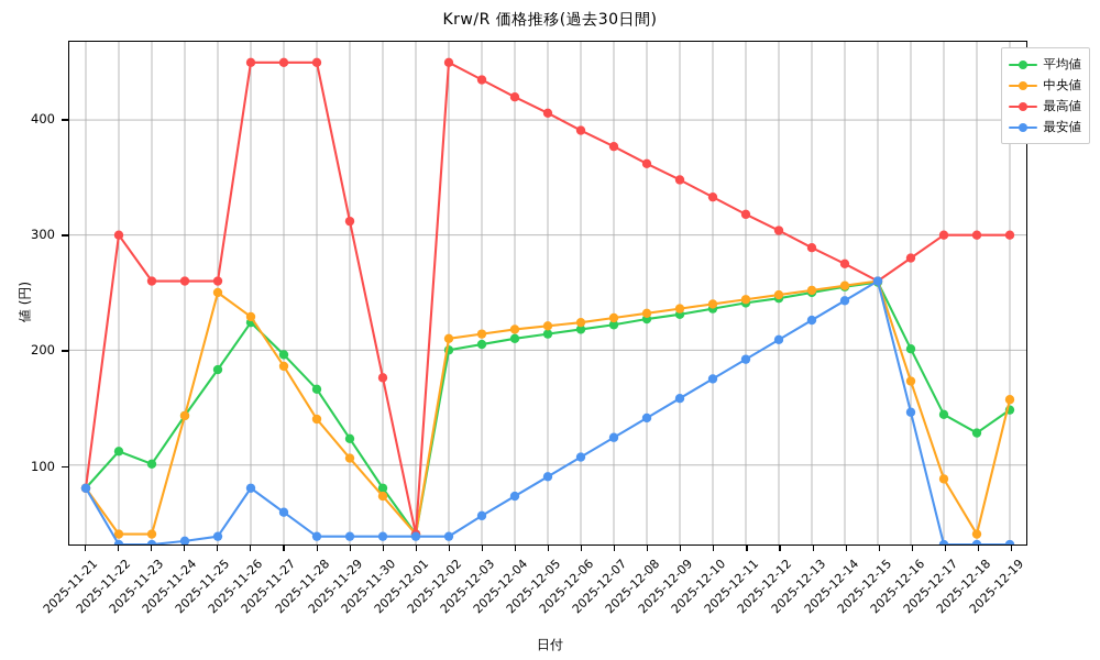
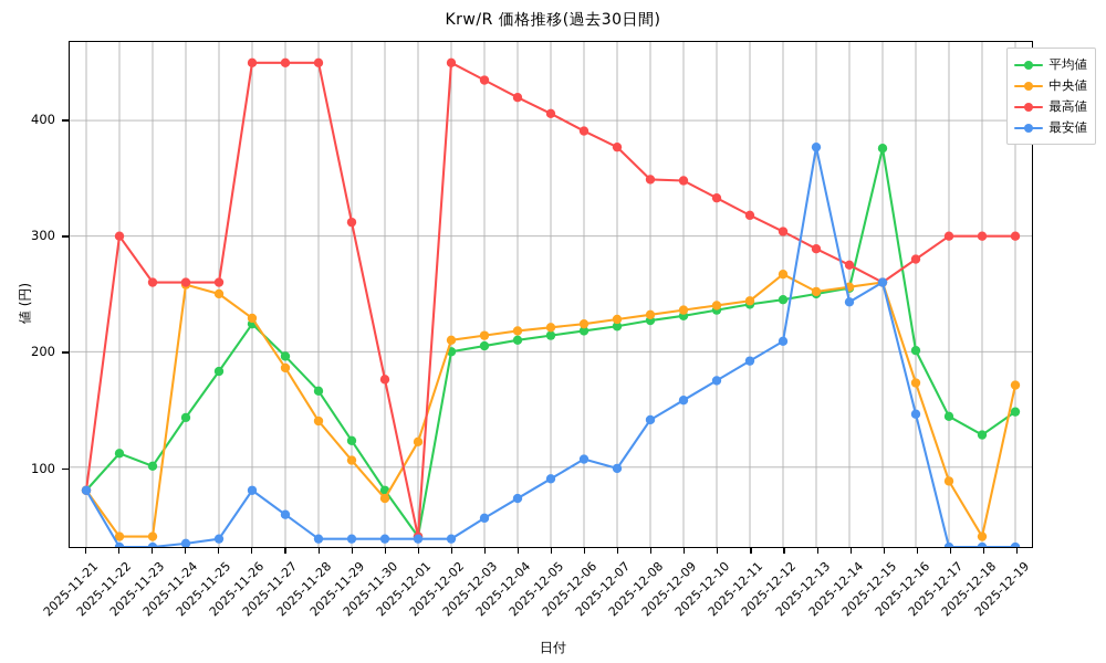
中央値/2025-11-24: 143 -> 258
中央値/2025-12-01: 40 -> 122
最安値/2025-12-07: 124 -> 99
最高値/2025-12-08: 362 -> 349
中央値/2025-12-12: 248 -> 267
最安値/2025-12-13: 226 -> 377
平均値/2025-12-15: 259 -> 376
中央値/2025-12-19: 157 -> 171
